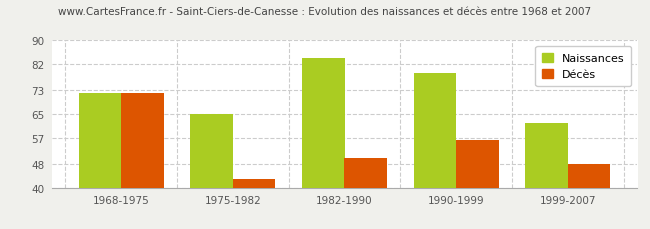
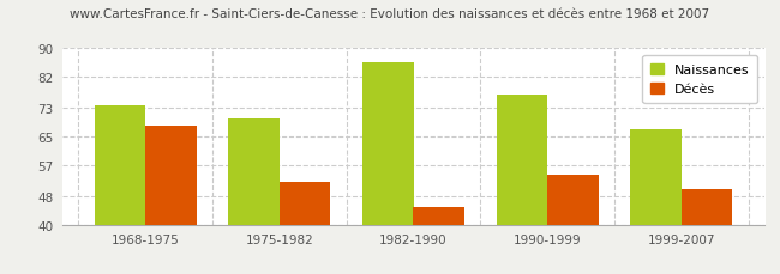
Naissances/1968-1975: 72 -> 74
Décès/1968-1975: 72 -> 68
Naissances/1975-1982: 65 -> 70
Décès/1975-1982: 43 -> 52
Naissances/1982-1990: 84 -> 86
Décès/1982-1990: 50 -> 45
Naissances/1990-1999: 79 -> 77
Décès/1990-1999: 56 -> 54
Naissances/1999-2007: 62 -> 67
Décès/1999-2007: 48 -> 50
